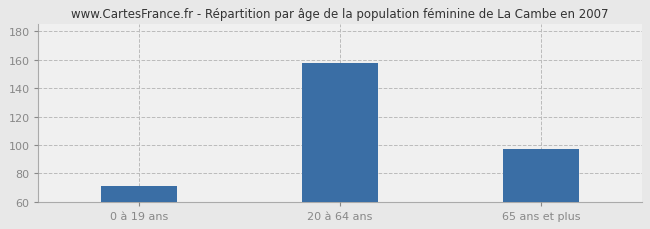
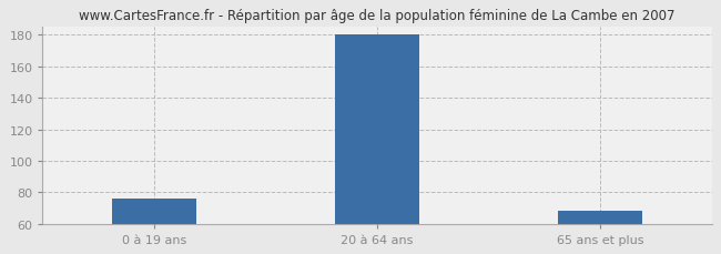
0 à 19 ans: 71 -> 76
20 à 64 ans: 158 -> 180
65 ans et plus: 97 -> 68
